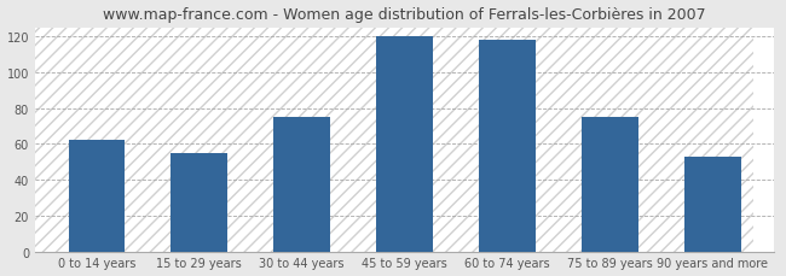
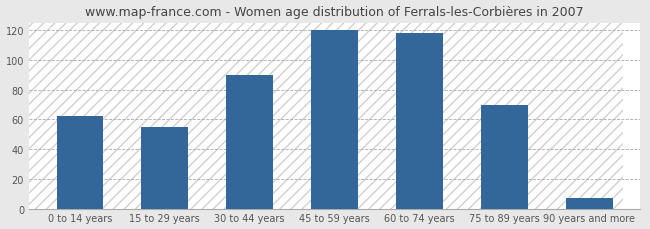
30 to 44 years: 75 -> 90
75 to 89 years: 75 -> 70
90 years and more: 53 -> 7
